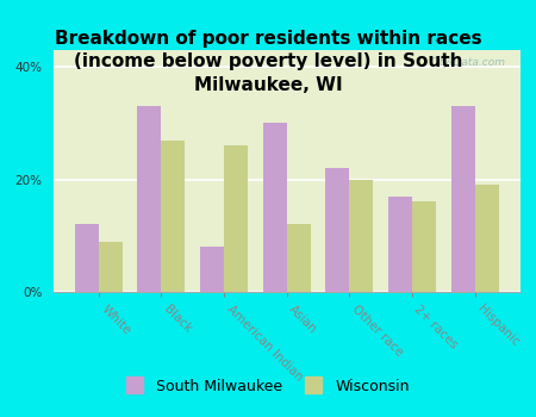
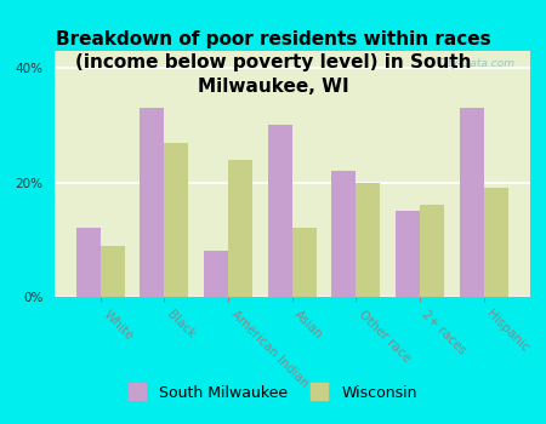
Wisconsin/American Indian: 26% -> 24%
South Milwaukee/2+ races: 17% -> 15%
